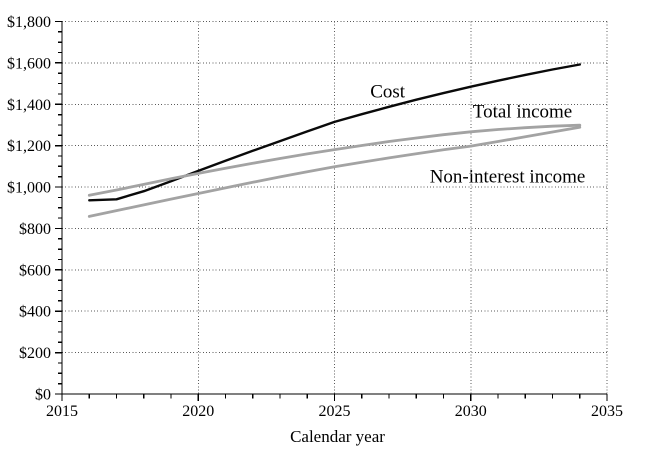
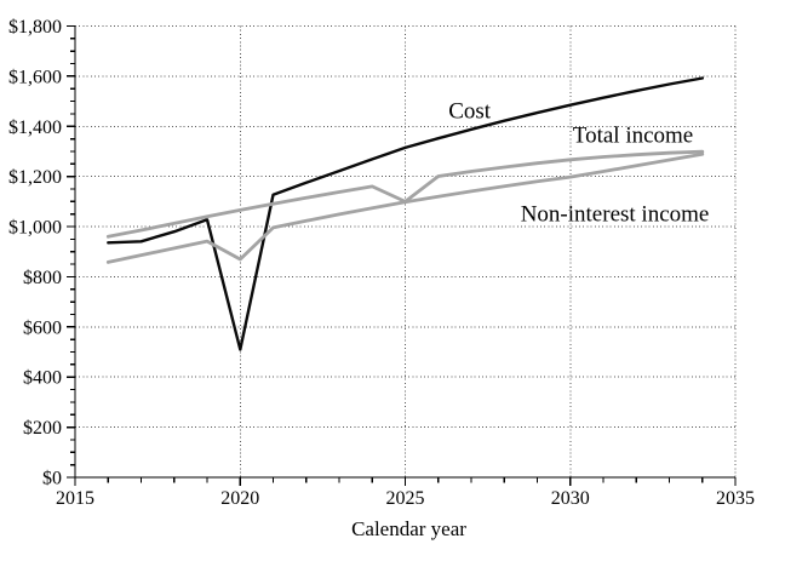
Cost/2020: $1080 -> $510
Non-interest income/2020: $970 -> $870
Total income/2025: $1180 -> $1100
